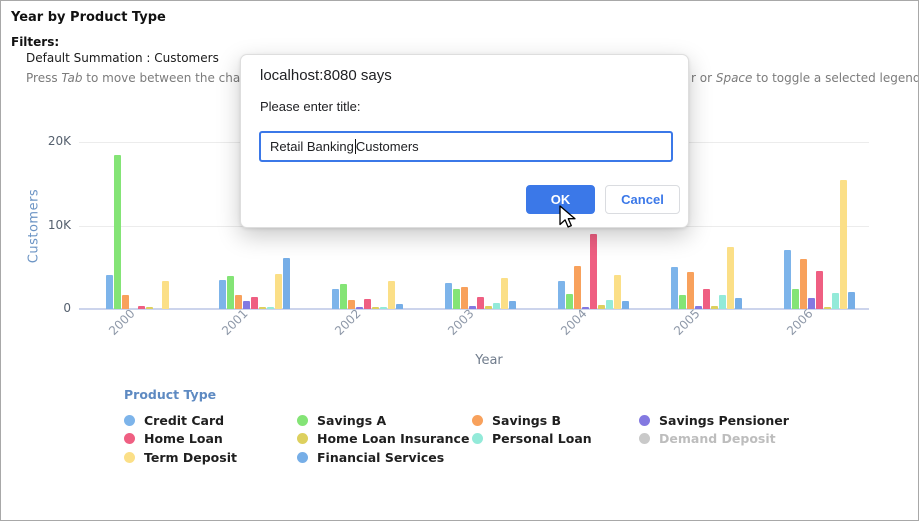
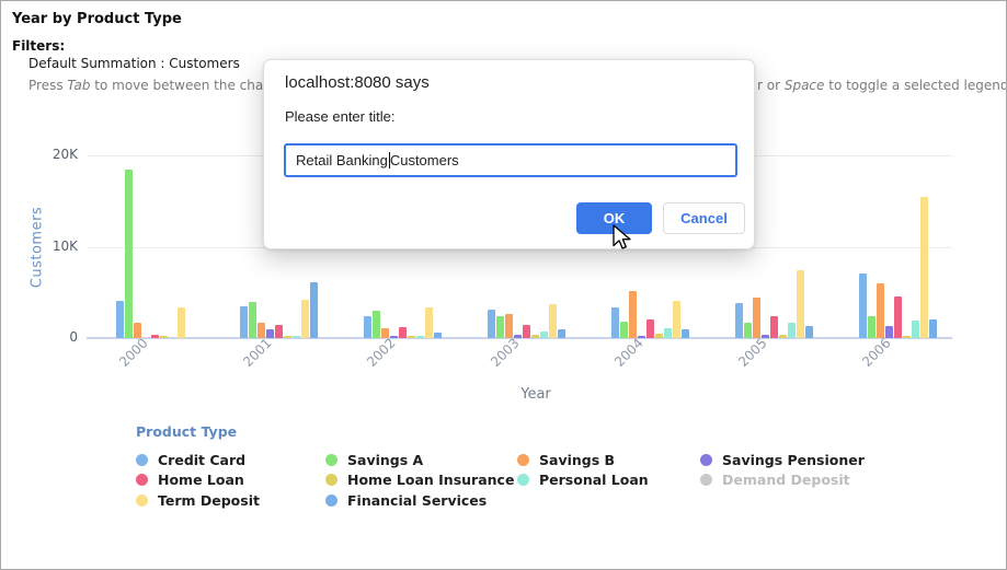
Home Loan/2004: 9K -> 2K
Credit Card/2005: 5K -> 4K
